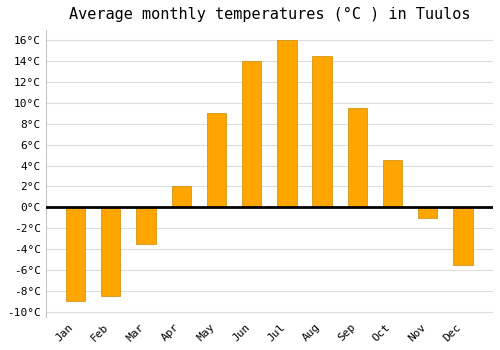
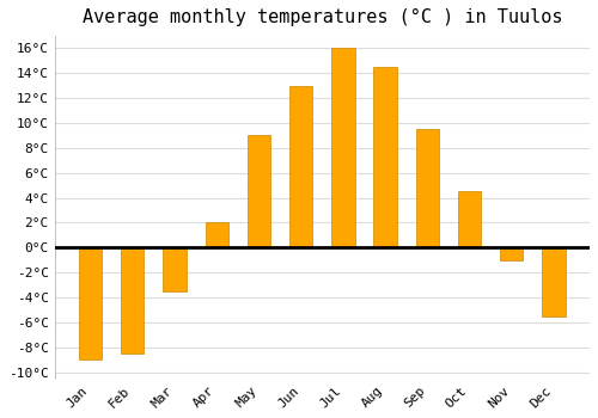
Jun: 14.0°C -> 13.0°C
